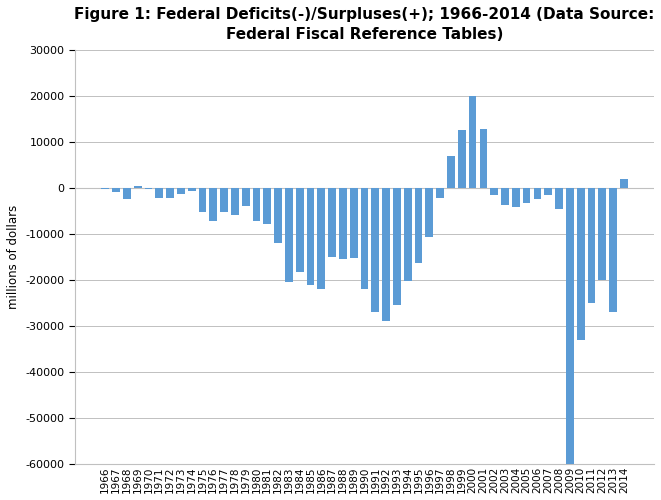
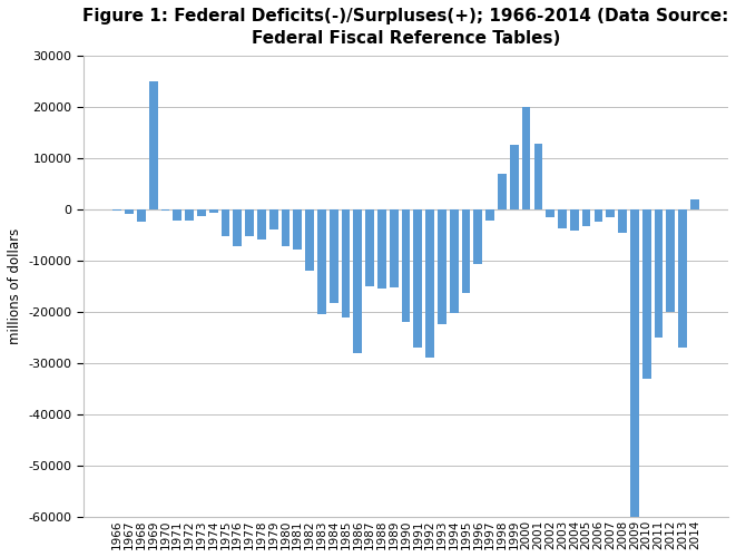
1969: 300 -> 25000
1986: -22100 -> -28000
1993: -25500 -> -22500
